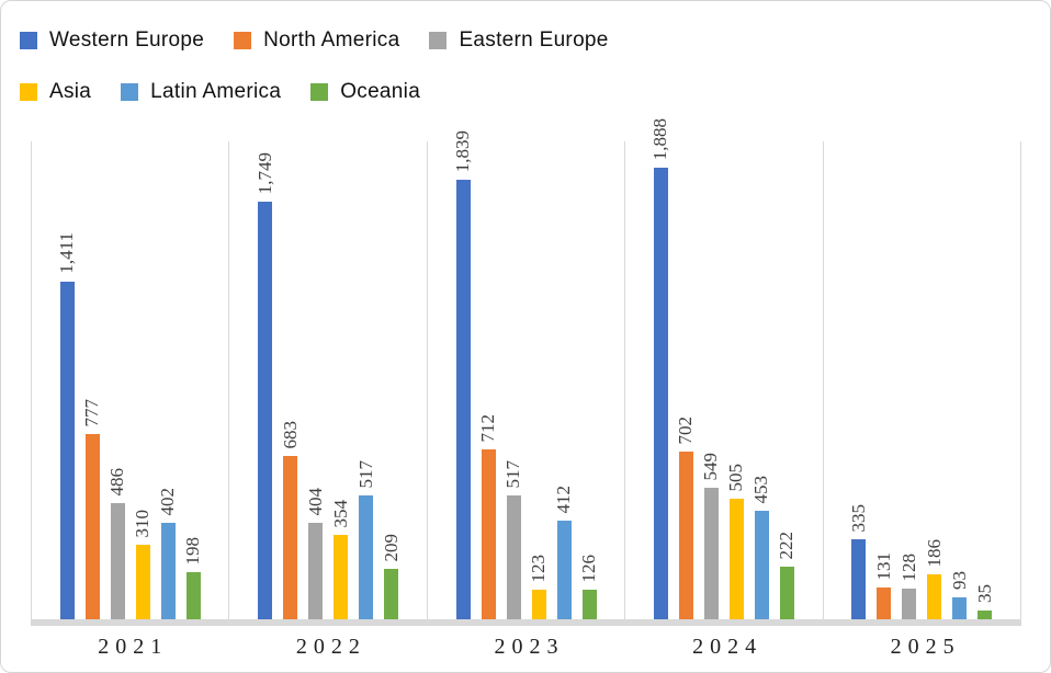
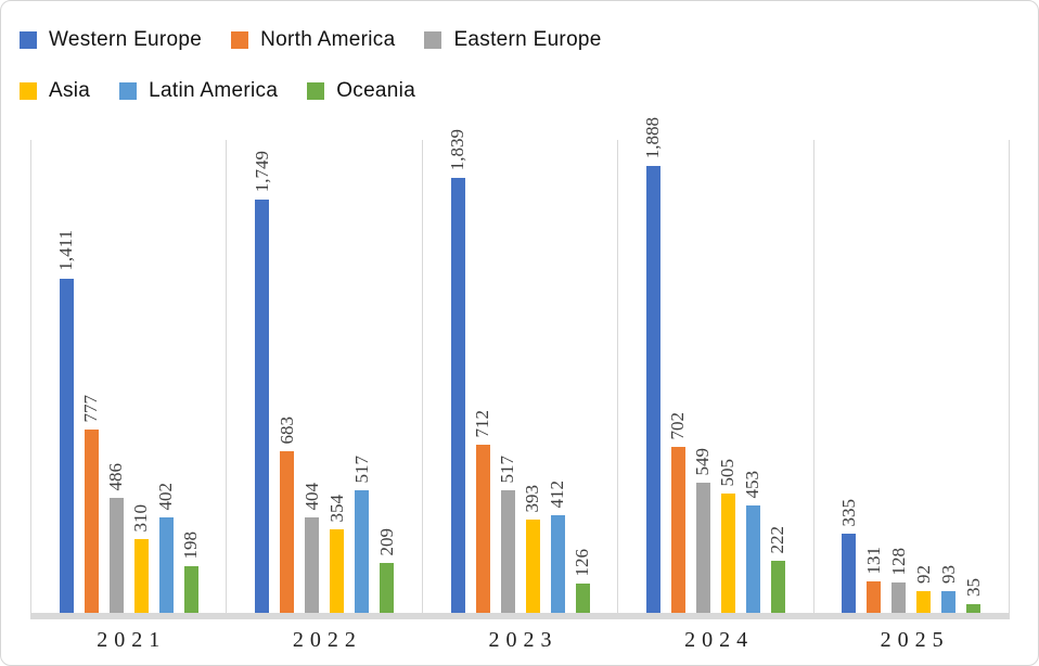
Asia/2023: 123 -> 393
Asia/2025: 186 -> 92
